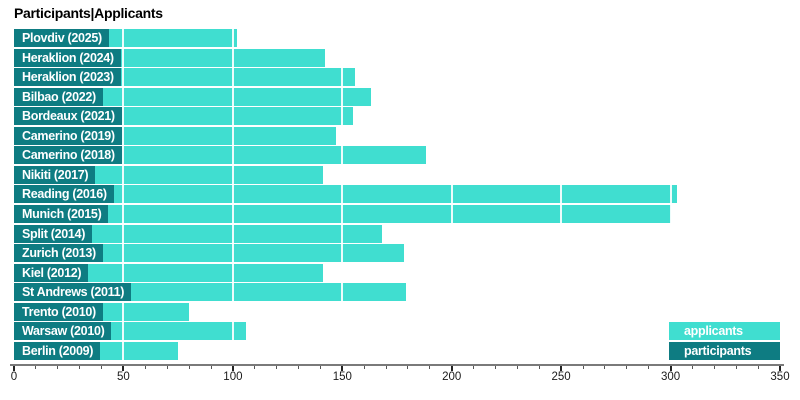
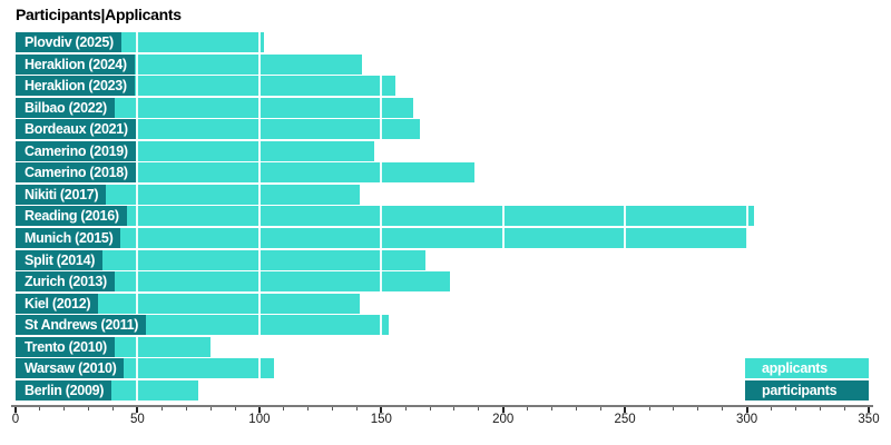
Bordeaux (2021): 155 -> 166
St Andrews (2011): 179 -> 153
